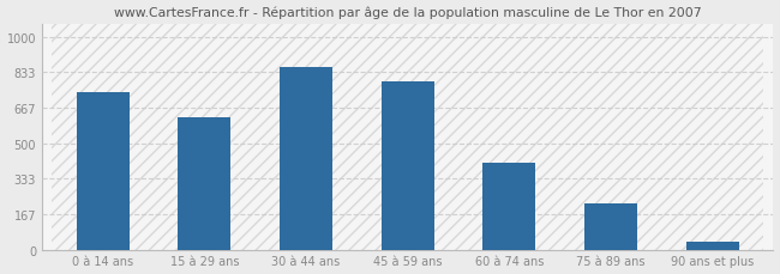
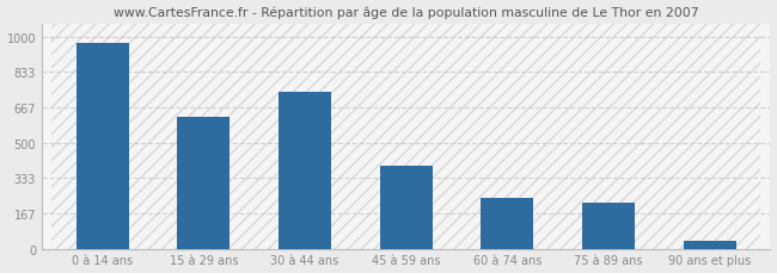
0 à 14 ans: 740 -> 970
30 à 44 ans: 860 -> 740
45 à 59 ans: 790 -> 390
60 à 74 ans: 410 -> 240
